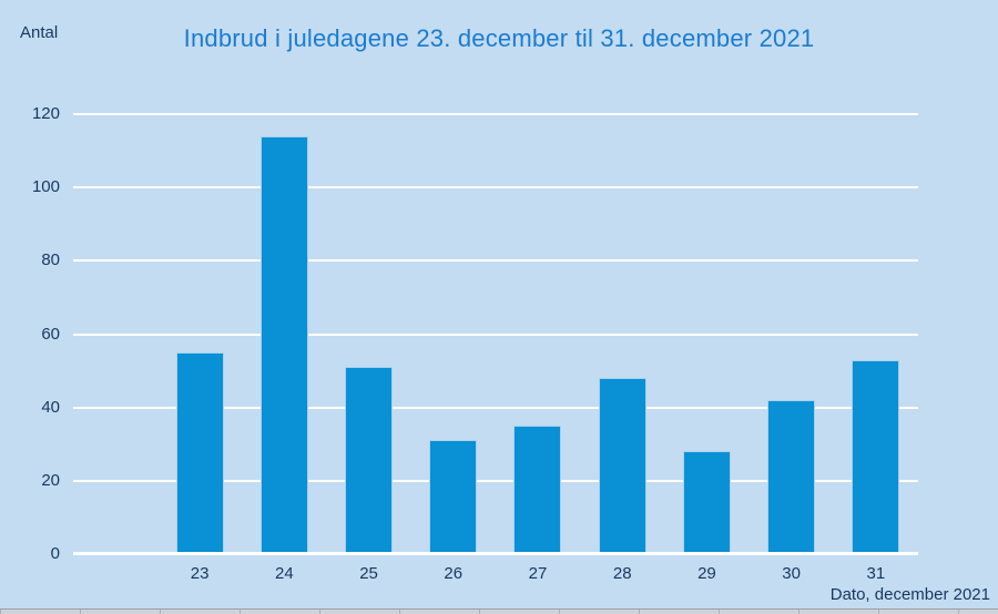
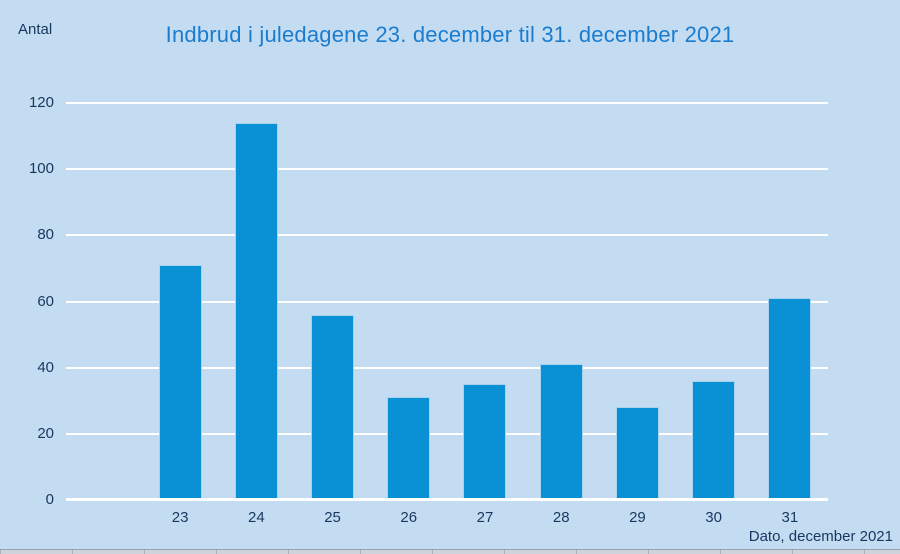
23: 55 -> 71
25: 51 -> 56
28: 48 -> 41
30: 42 -> 36
31: 53 -> 61
